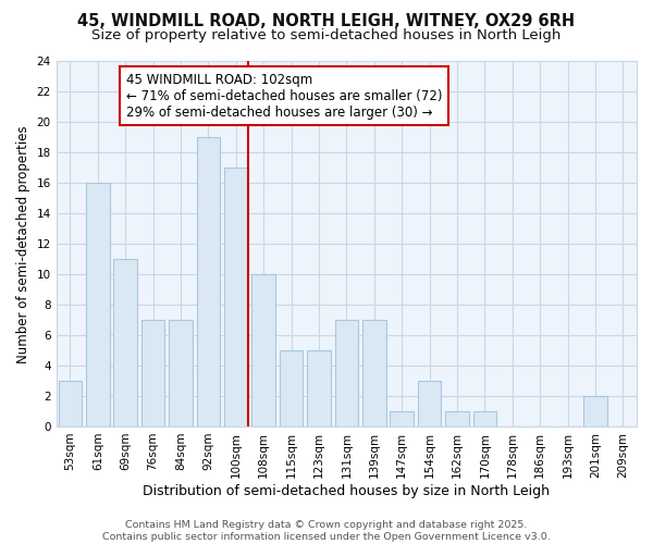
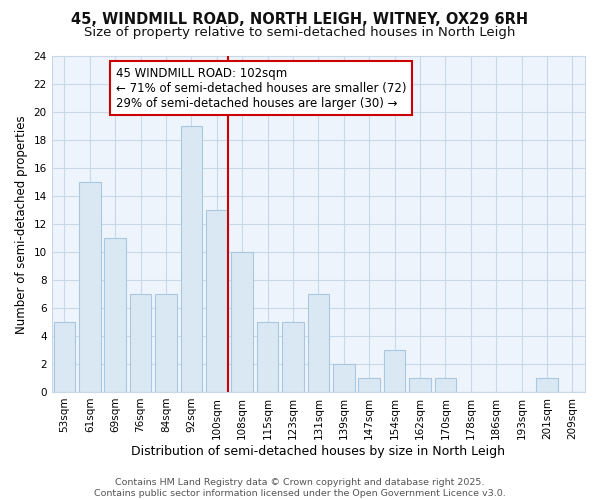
53sqm: 3 -> 5
61sqm: 16 -> 15
100sqm: 17 -> 13
139sqm: 7 -> 2
201sqm: 2 -> 1
